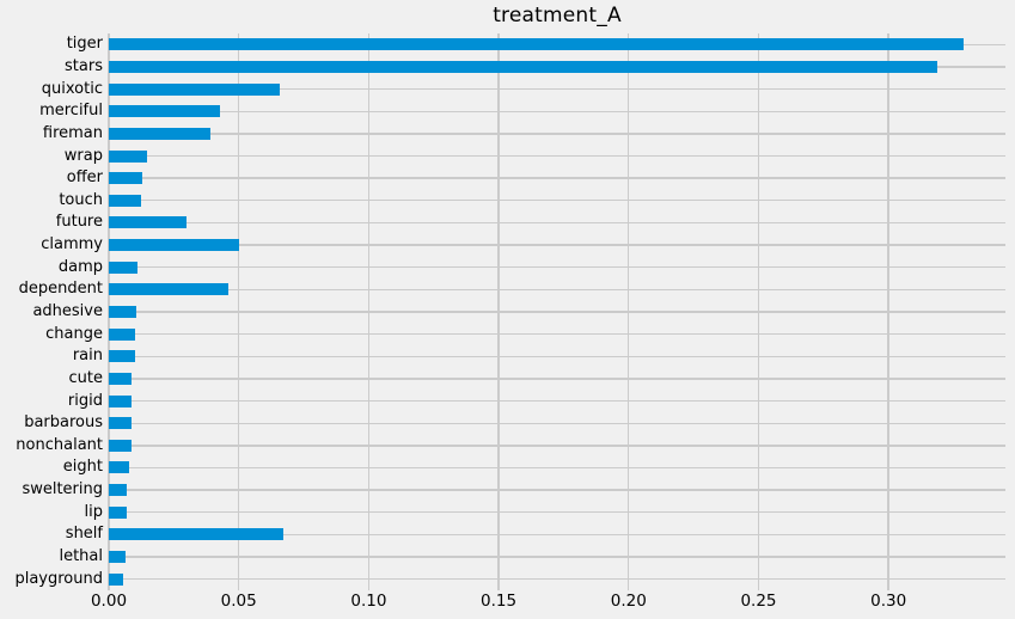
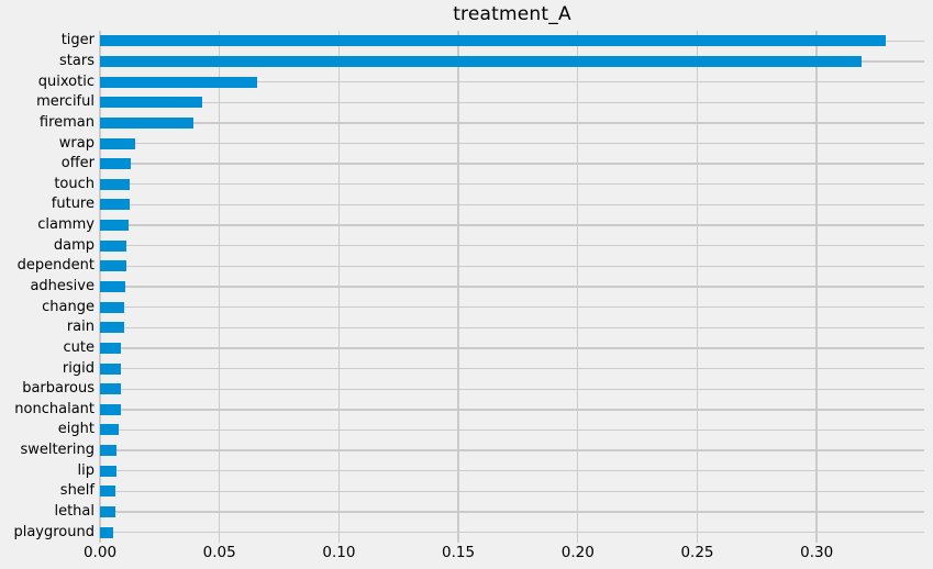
future: 0.030 -> 0.012
clammy: 0.050 -> 0.012
dependent: 0.046 -> 0.011
shelf: 0.067 -> 0.007
